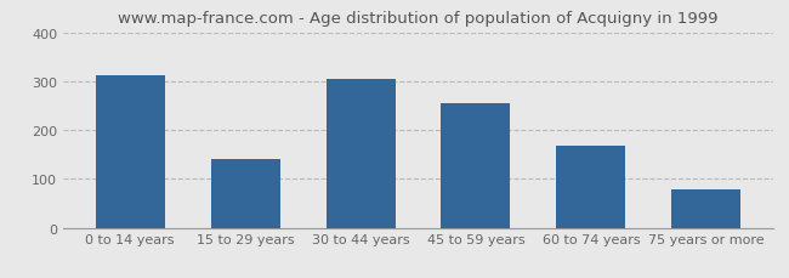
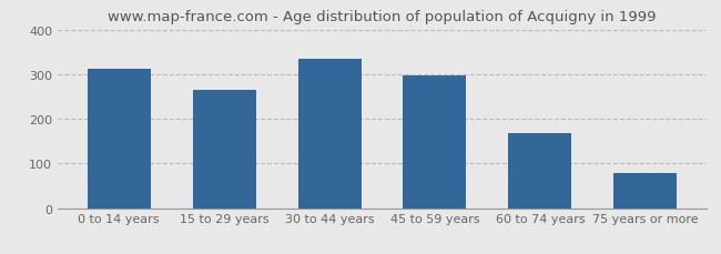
15 to 29 years: 140 -> 265
30 to 44 years: 305 -> 335
45 to 59 years: 255 -> 296
